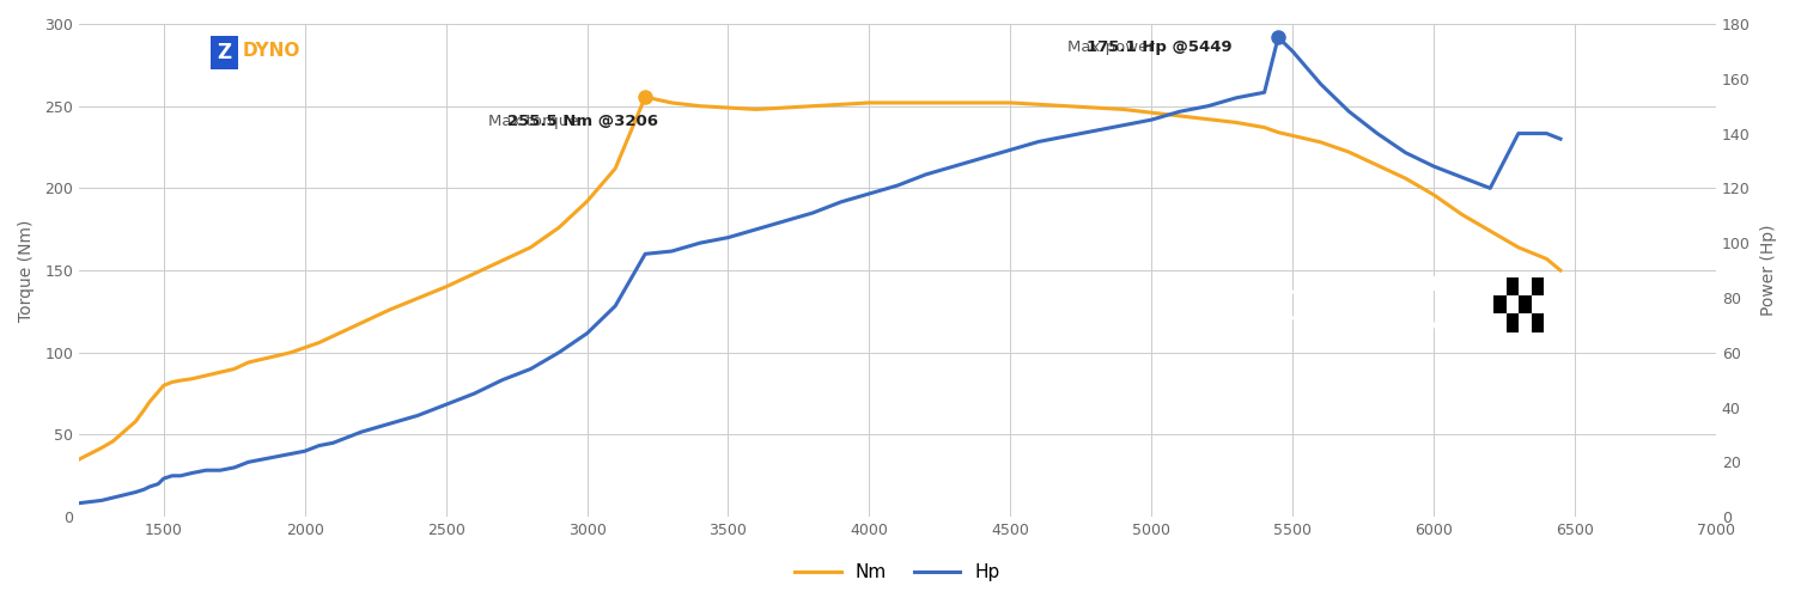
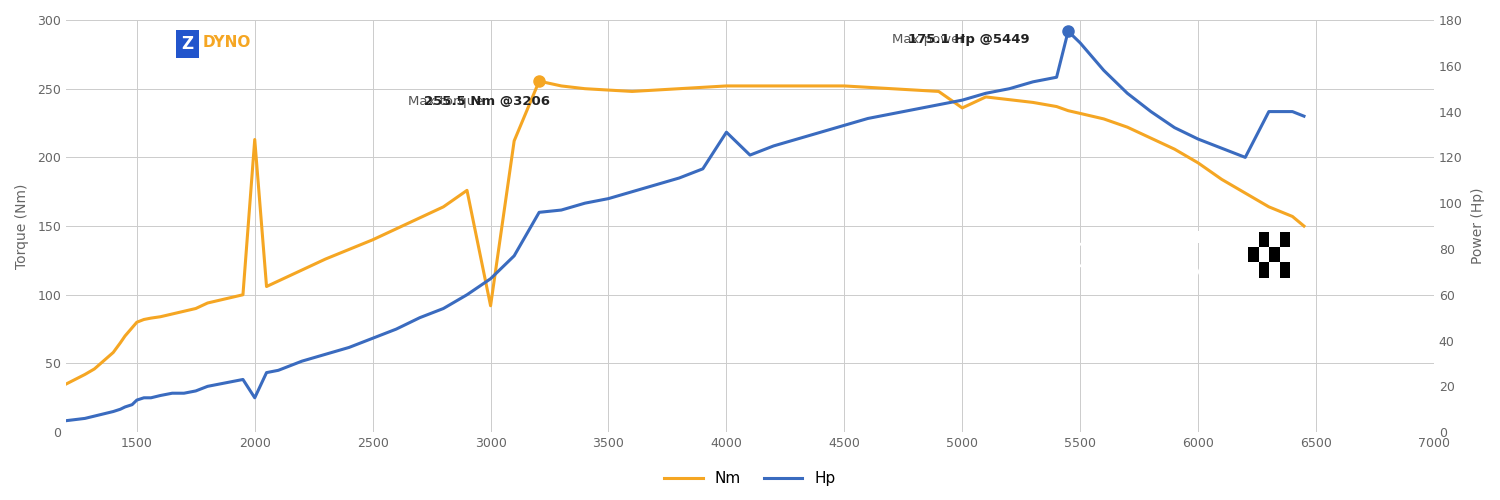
Nm/2000: 103 -> 213
Hp/2000: 24.0 -> 15.0
Nm/3000: 192 -> 92
Hp/4000: 118.0 -> 131.0
Nm/5000: 246 -> 236
